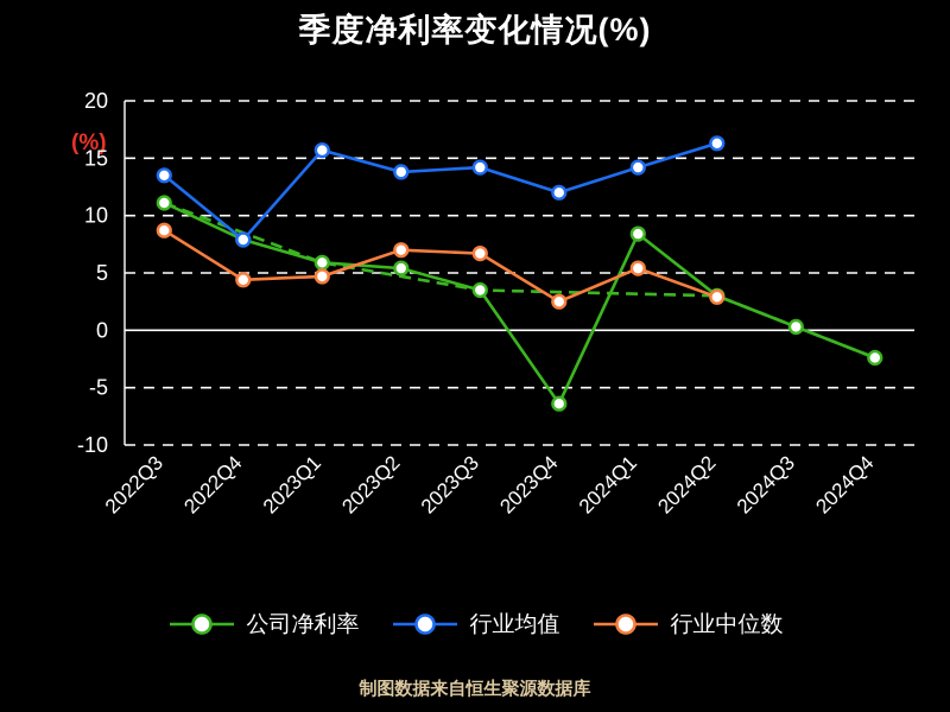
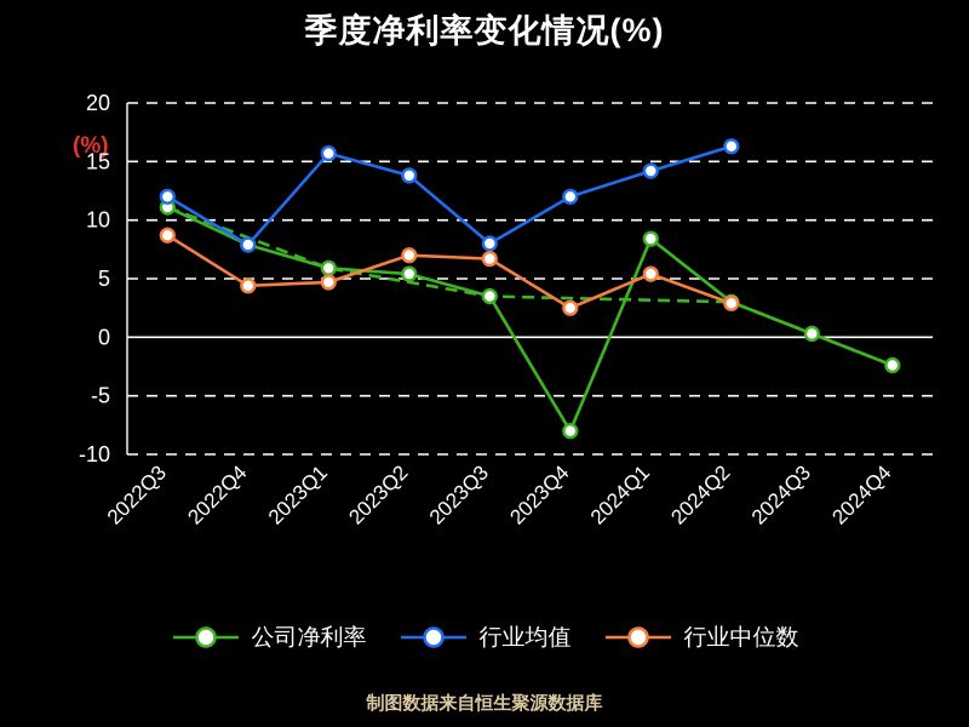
行业均值/2022Q3: 14 -> 12
行业均值/2023Q3: 14 -> 8
公司净利率/2023Q4: -6 -> -8
